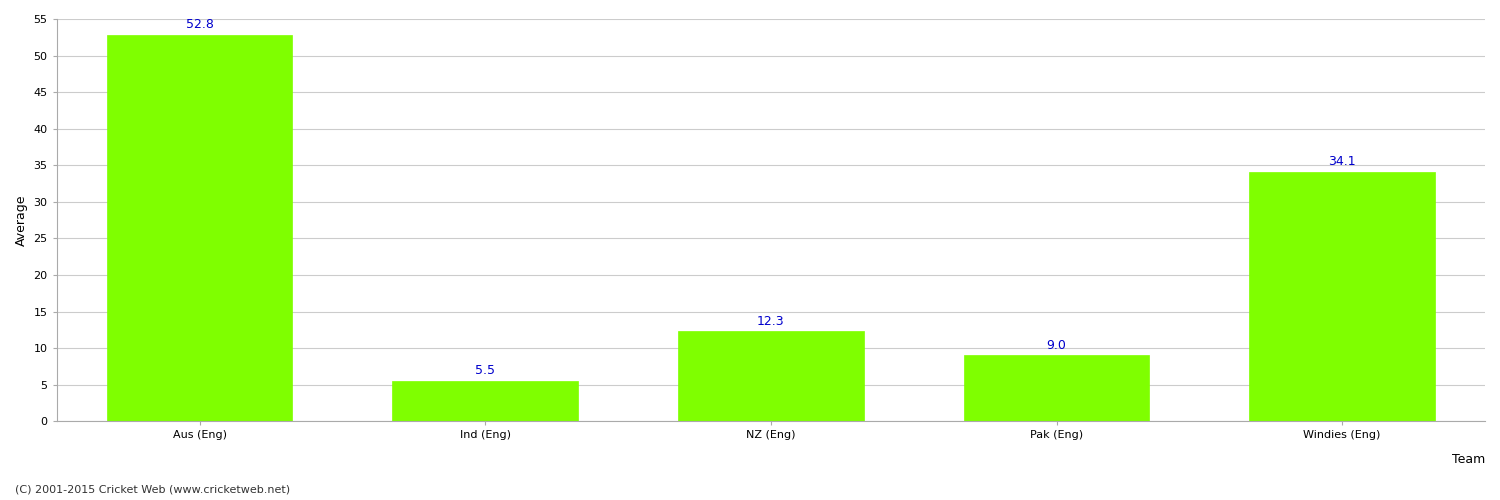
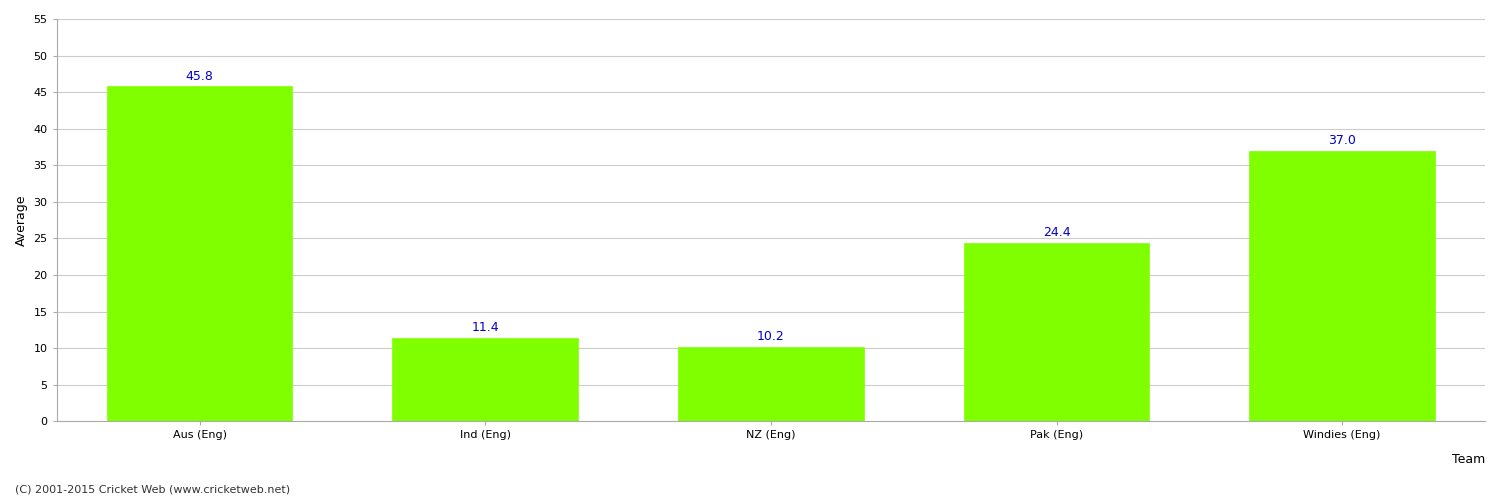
Aus (Eng): 52.8 -> 45.8
Ind (Eng): 5.5 -> 11.4
NZ (Eng): 12.3 -> 10.2
Pak (Eng): 9.0 -> 24.4
Windies (Eng): 34.1 -> 37.0
